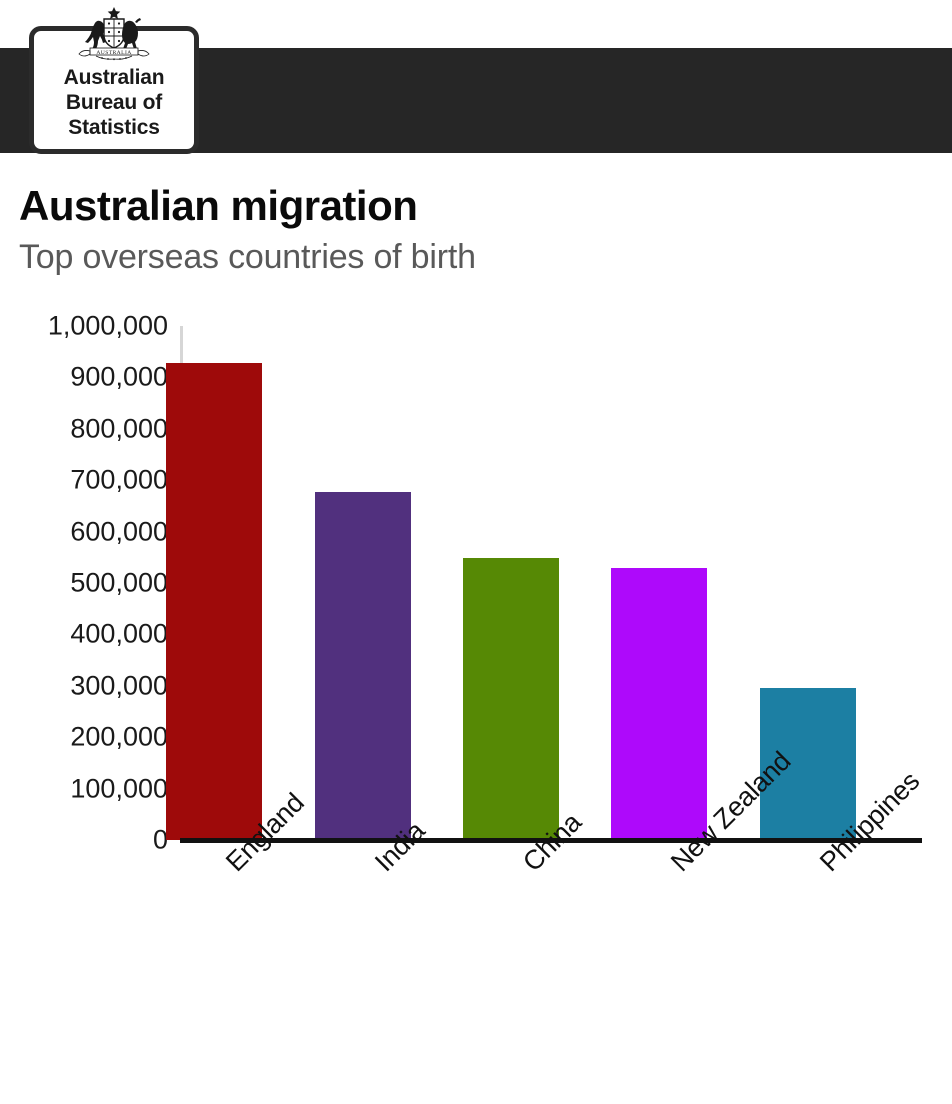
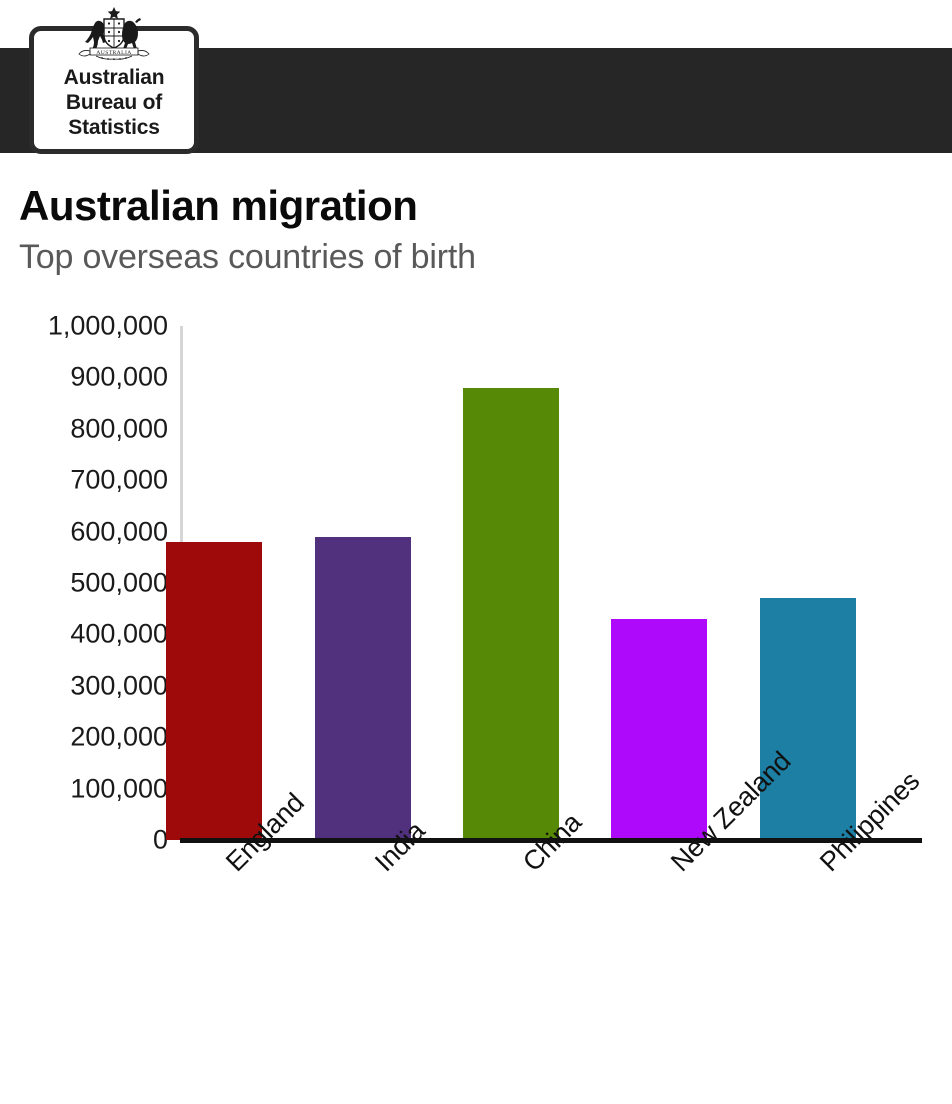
England: 930000 -> 580000
India: 680000 -> 590000
China: 550000 -> 880000
New Zealand: 530000 -> 430000
Philippines: 300000 -> 470000
